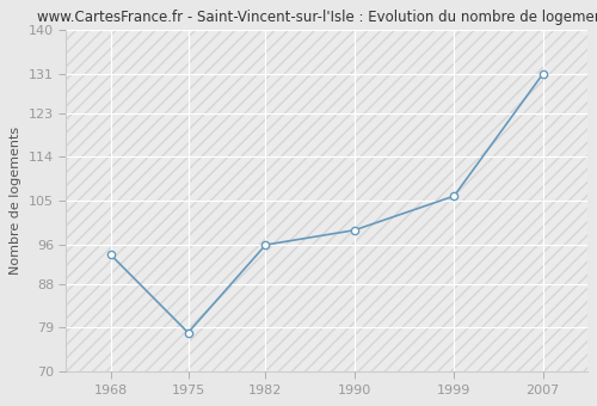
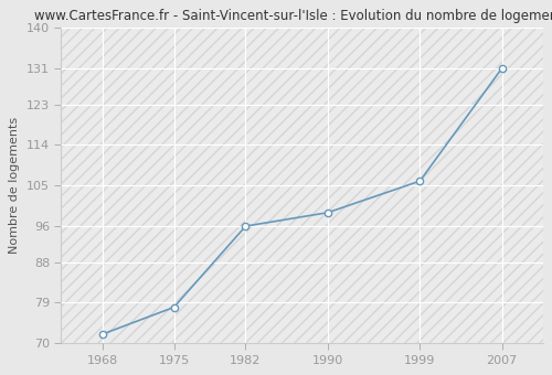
1968: 94 -> 72
